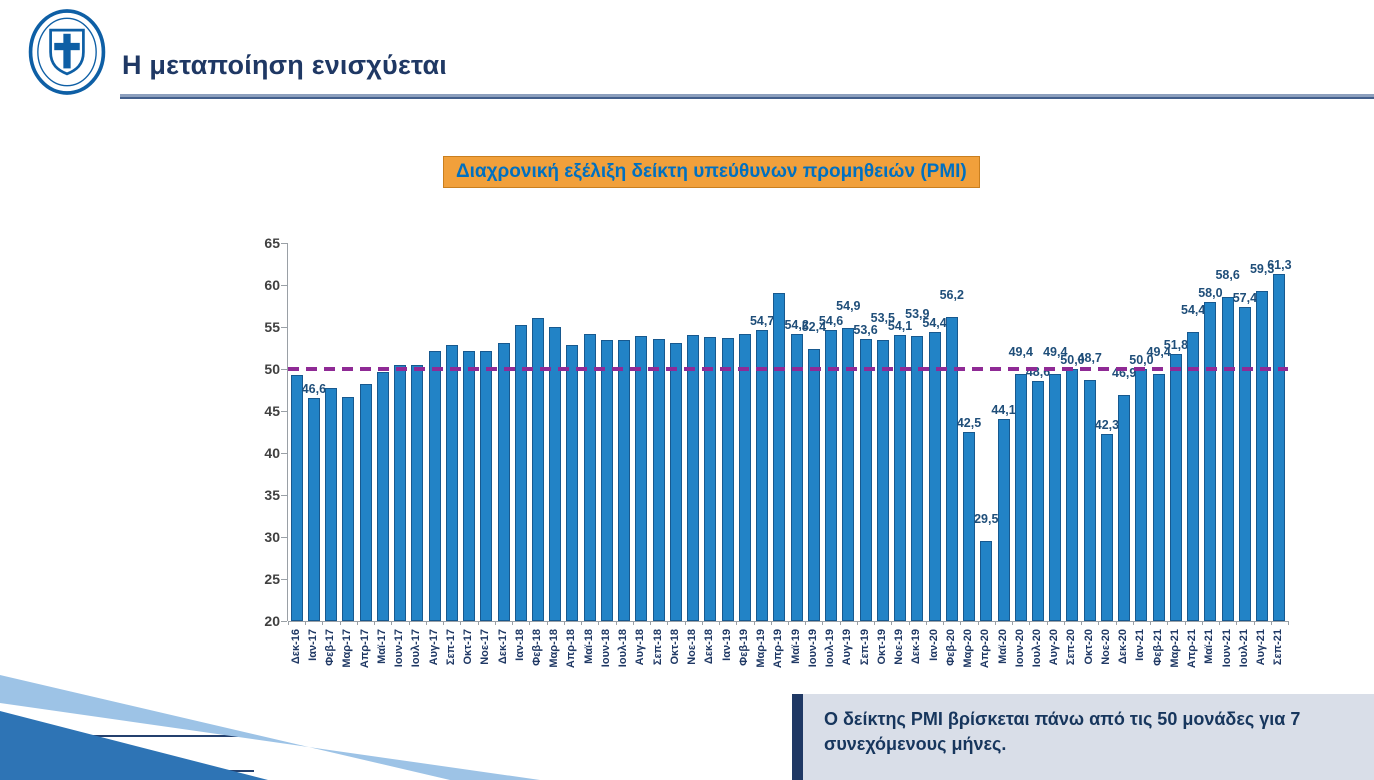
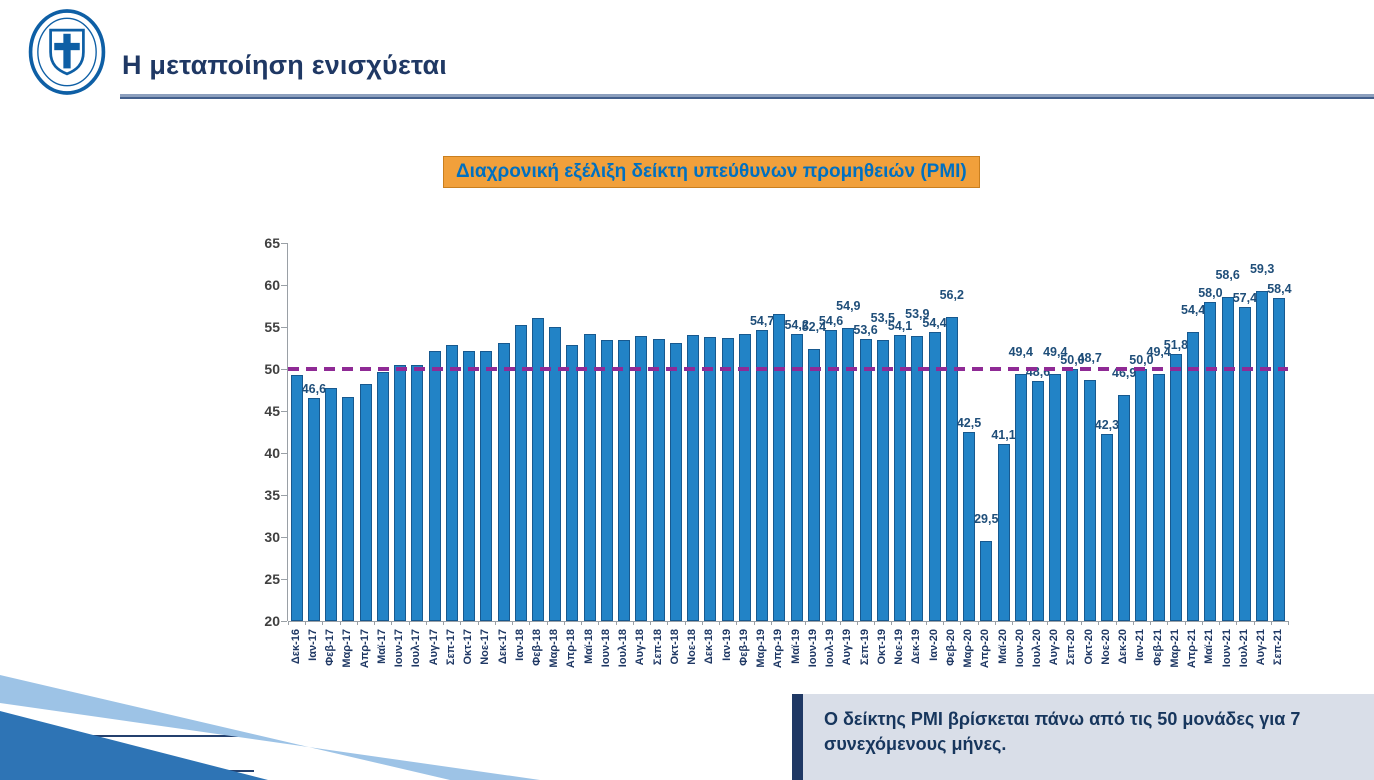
Απρ-19: 59 -> 57
Μαϊ-20: 44,1 -> 41,1
Σεπ-21: 61,3 -> 58,4
